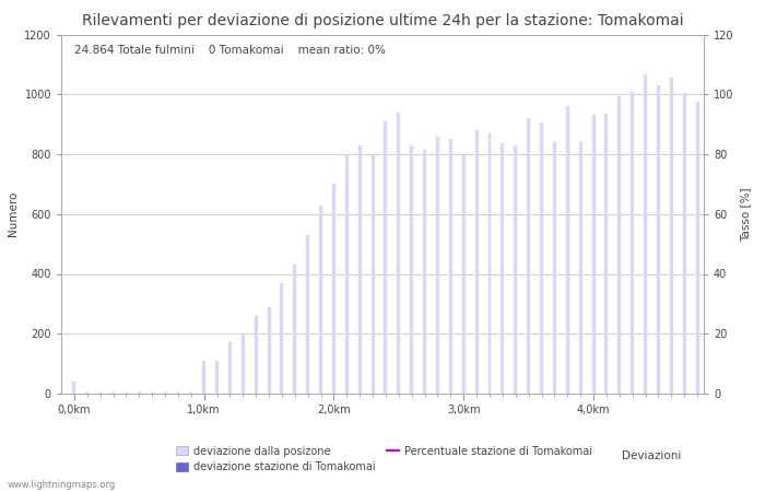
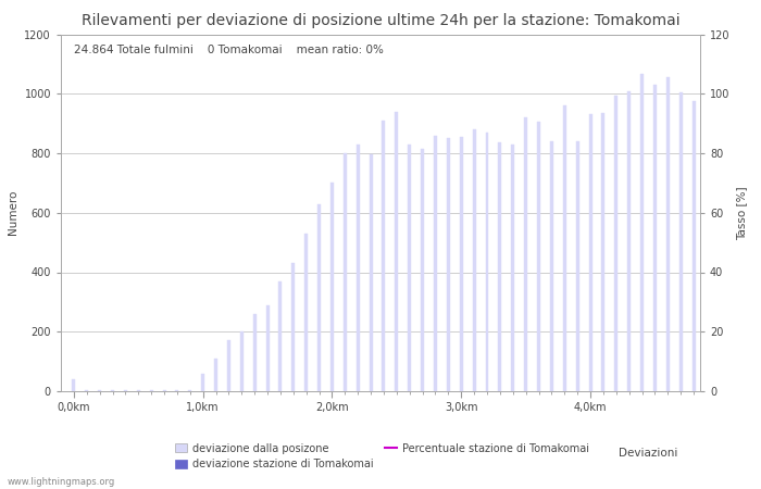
1,0km: 110 -> 60
3,0km: 795 -> 855
